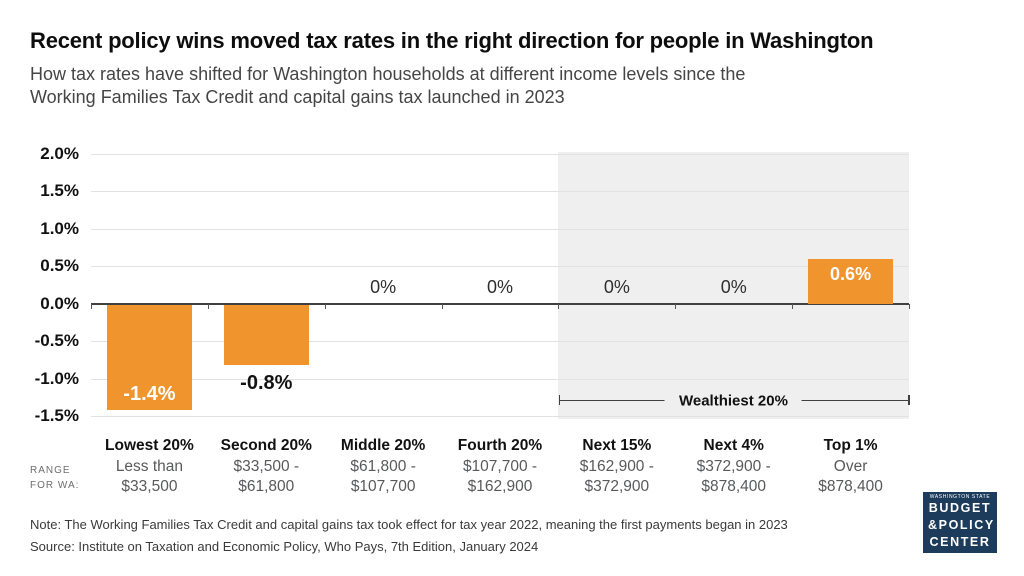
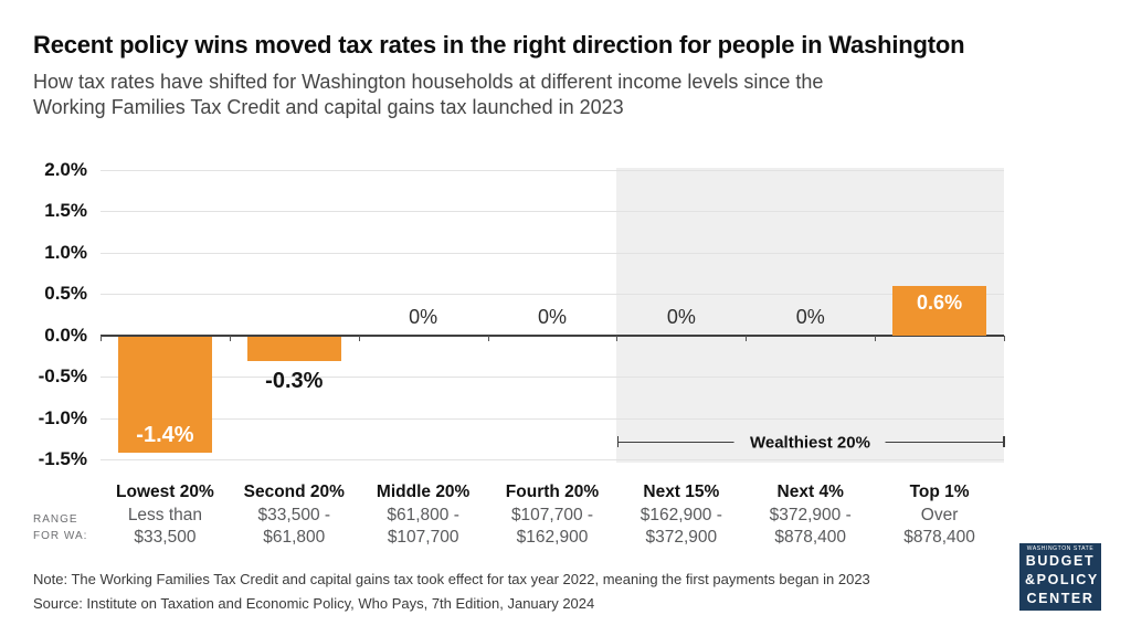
Second 20%: -0.8% -> -0.3%
